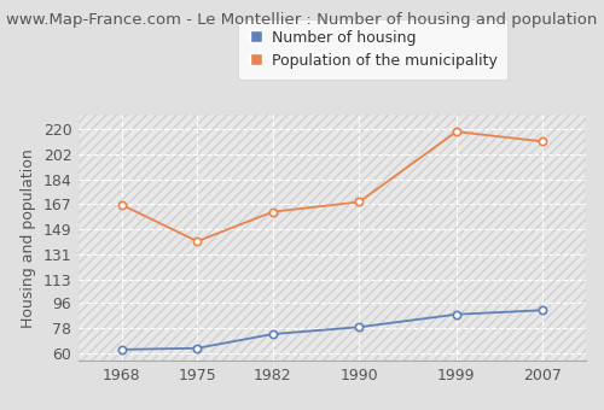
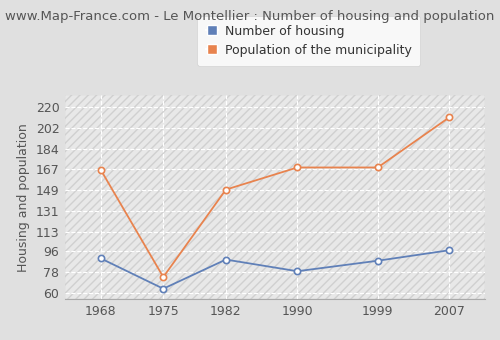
Number of housing/1968: 63 -> 90
Population of the municipality/1975: 140 -> 74
Number of housing/1982: 74 -> 89
Population of the municipality/1982: 161 -> 149
Population of the municipality/1999: 218 -> 168
Number of housing/2007: 91 -> 97
